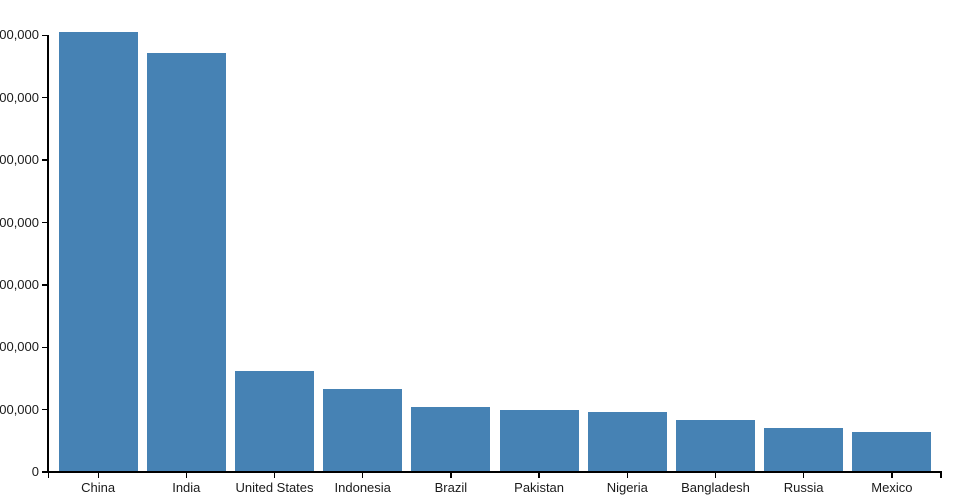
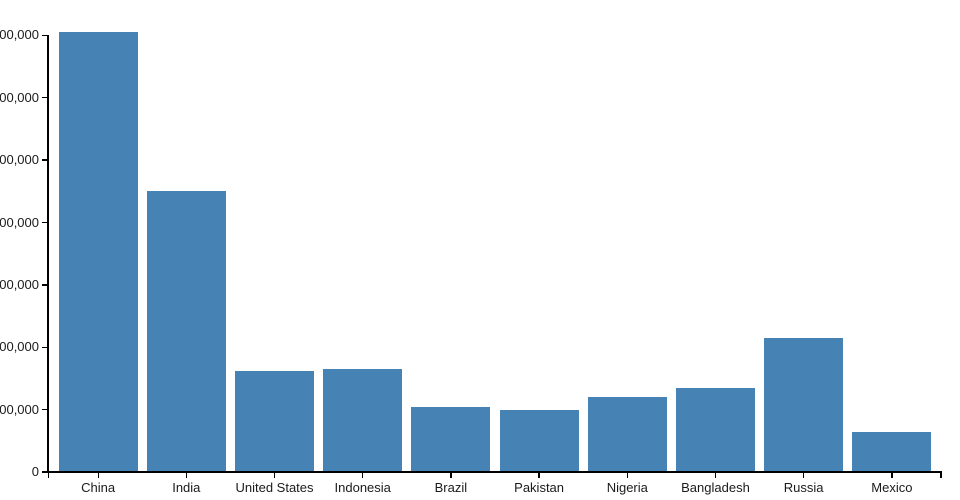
India: 1340000000 -> 900000000
Indonesia: 260000000 -> 330000000
Nigeria: 190000000 -> 240000000
Bangladesh: 170000000 -> 270000000
Russia: 140000000 -> 430000000
